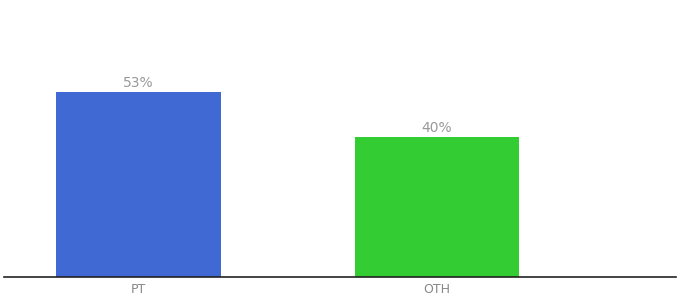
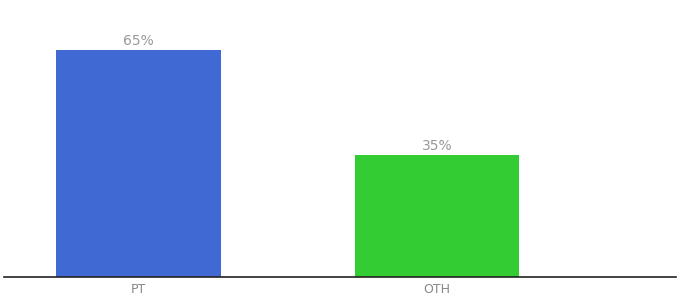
PT: 53% -> 65%
OTH: 40% -> 35%
